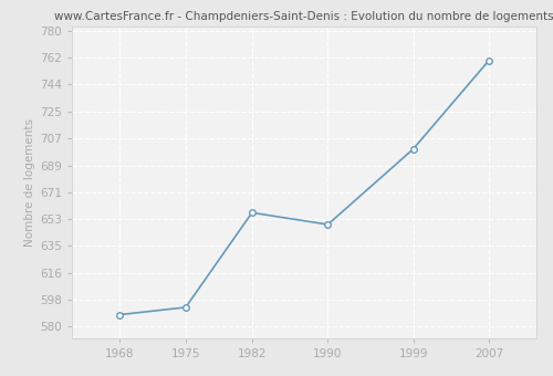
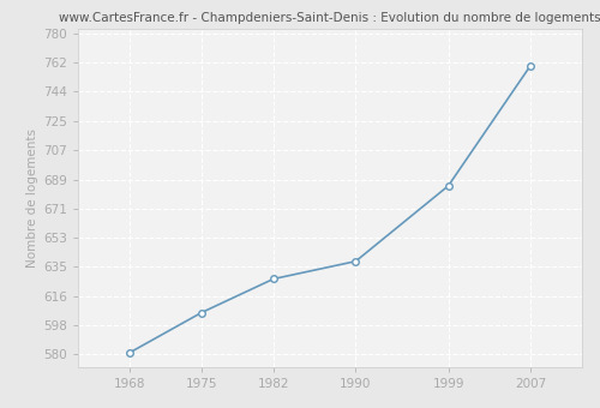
1968: 588 -> 581
1975: 593 -> 606
1982: 657 -> 627
1990: 649 -> 638
1999: 700 -> 685
